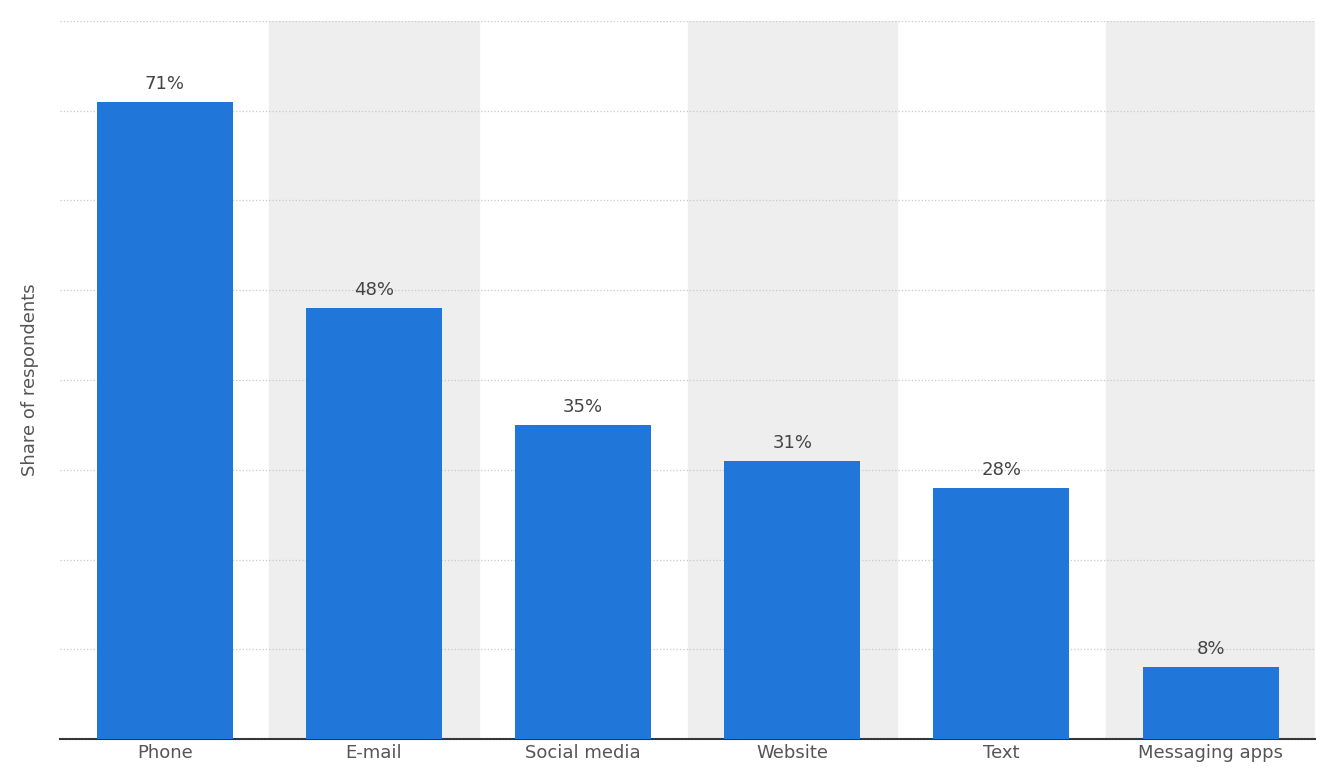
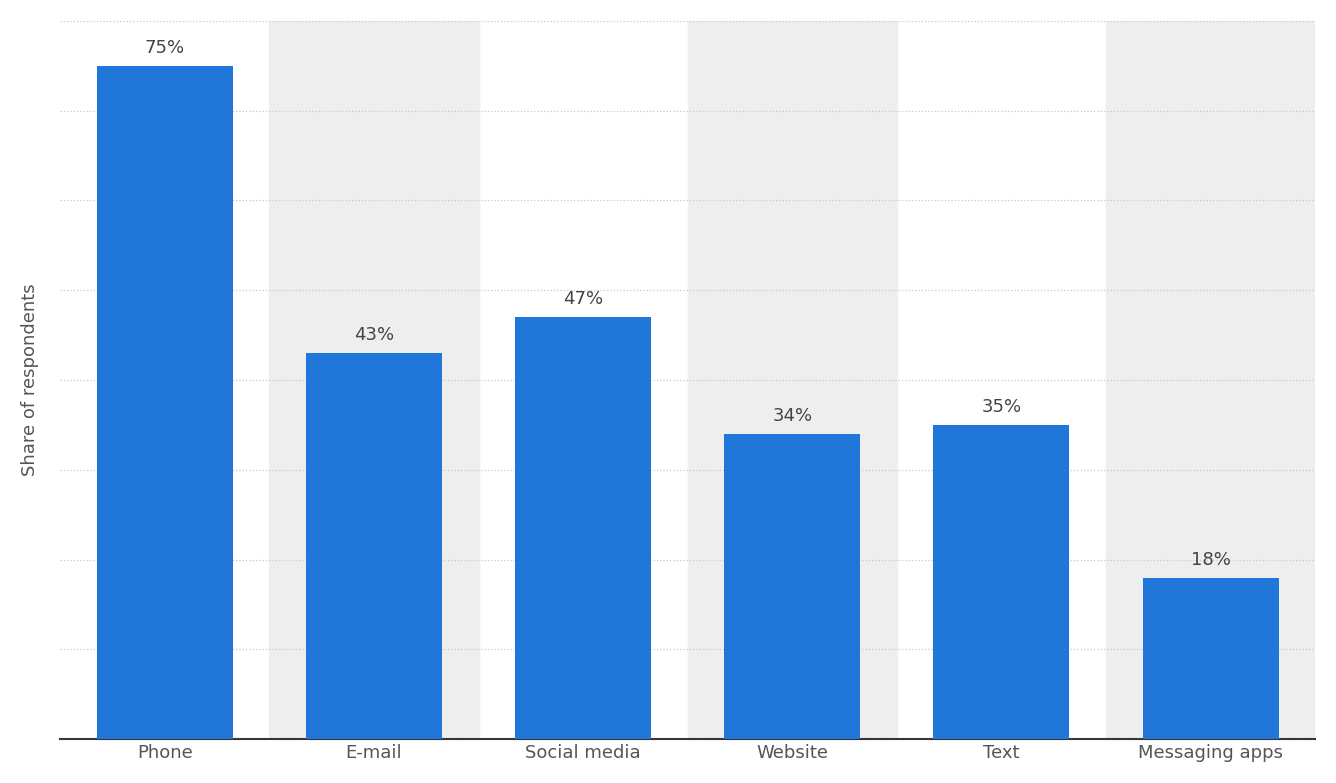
Phone: 71% -> 75%
E-mail: 48% -> 43%
Social media: 35% -> 47%
Website: 31% -> 34%
Text: 28% -> 35%
Messaging apps: 8% -> 18%
